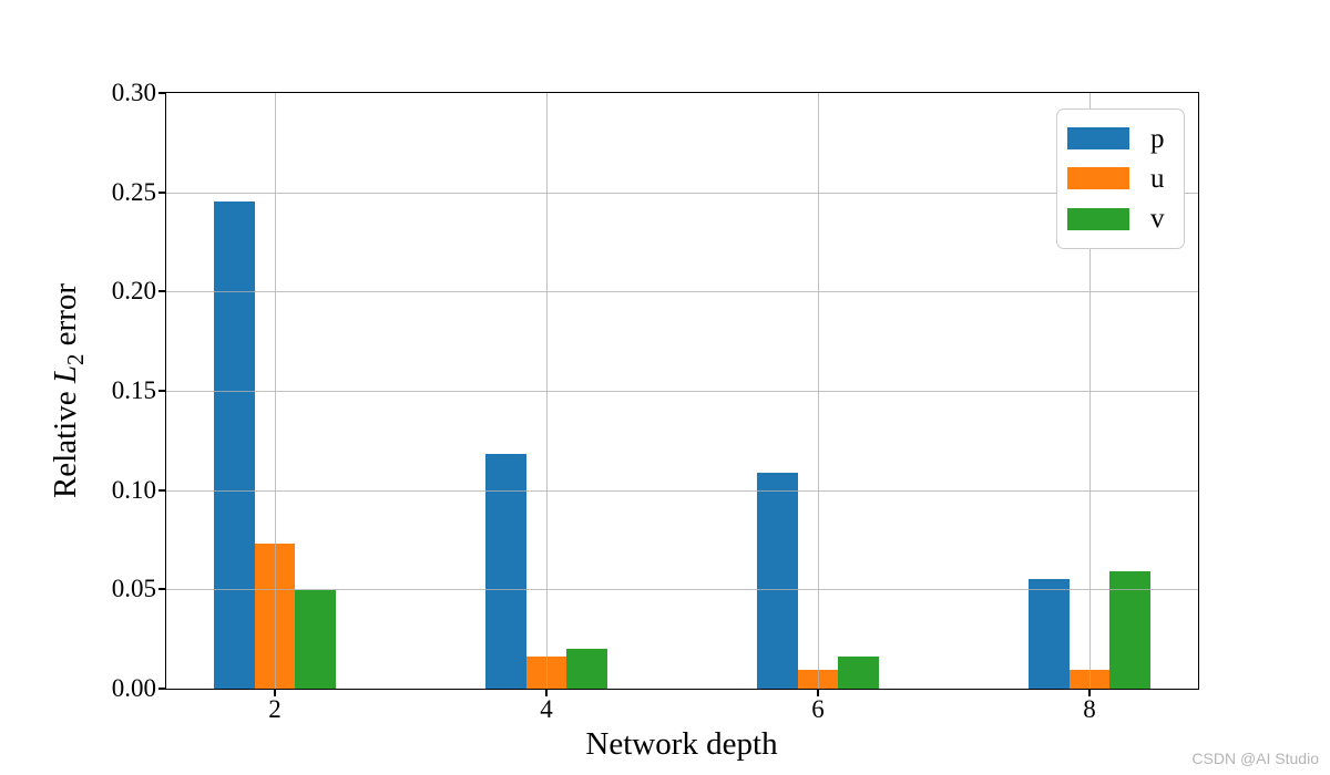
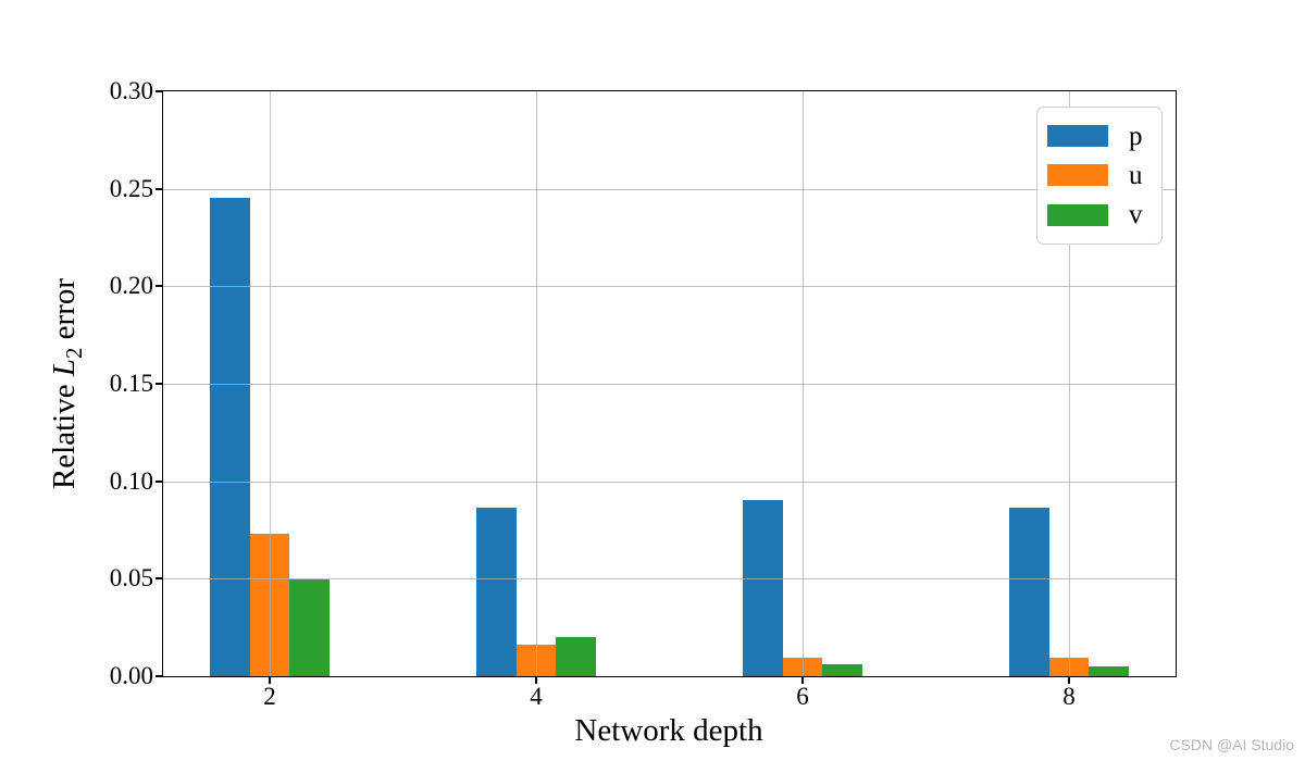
p/4: 0.118 -> 0.086
p/6: 0.109 -> 0.090
v/6: 0.016 -> 0.006
p/8: 0.055 -> 0.086
v/8: 0.059 -> 0.005
